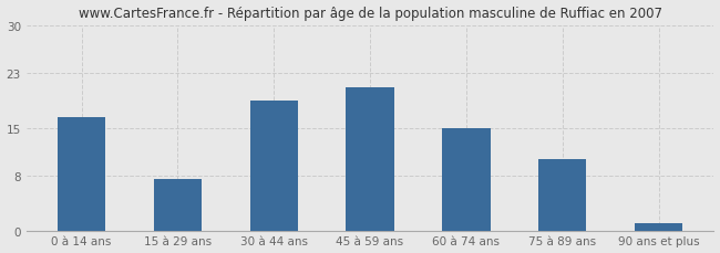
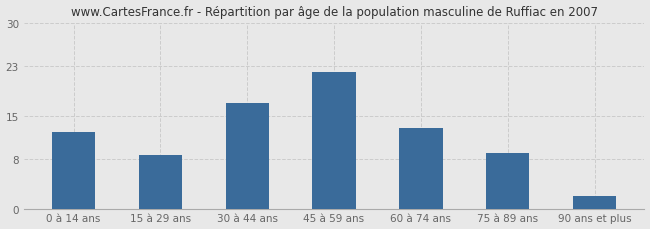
0 à 14 ans: 16.5 -> 12.4
15 à 29 ans: 7.5 -> 8.6
30 à 44 ans: 19.0 -> 17.0
45 à 59 ans: 21.0 -> 22.0
60 à 74 ans: 15.0 -> 13.0
75 à 89 ans: 10.5 -> 9.0
90 ans et plus: 1.0 -> 2.0
